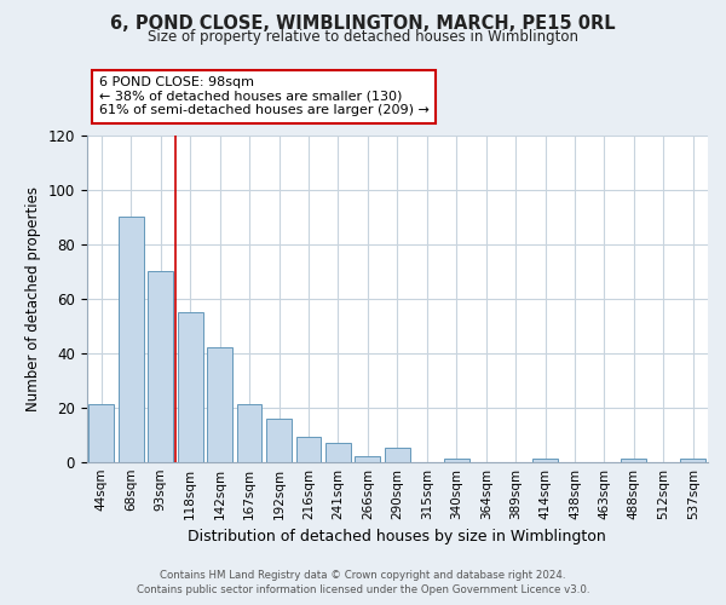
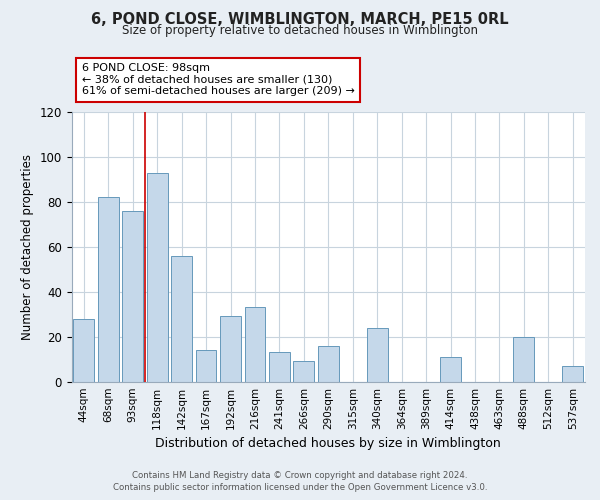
44sqm: 21 -> 28
68sqm: 90 -> 82
93sqm: 70 -> 76
118sqm: 55 -> 93
142sqm: 42 -> 56
167sqm: 21 -> 14
192sqm: 16 -> 29
216sqm: 9 -> 33
241sqm: 7 -> 13
266sqm: 2 -> 9
290sqm: 5 -> 16
340sqm: 1 -> 24
414sqm: 1 -> 11
488sqm: 1 -> 20
537sqm: 1 -> 7
